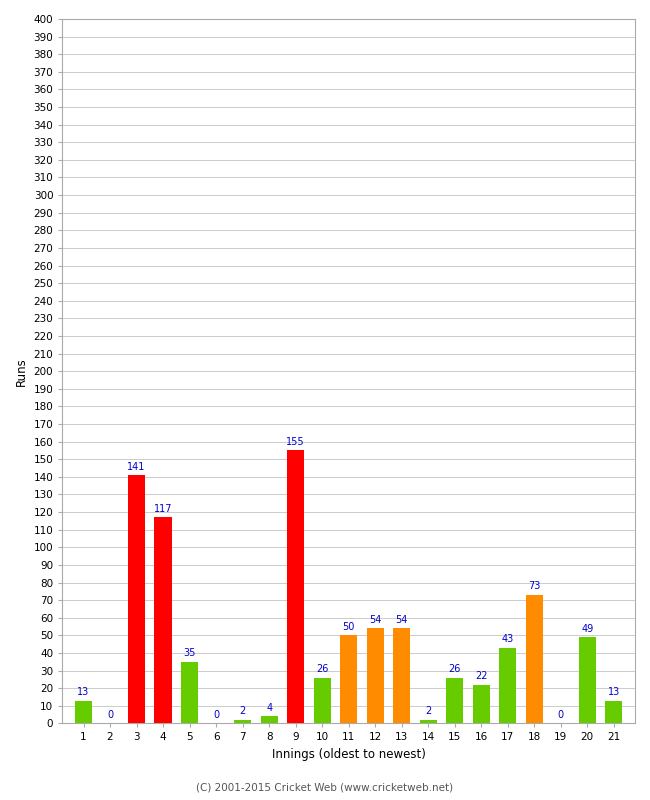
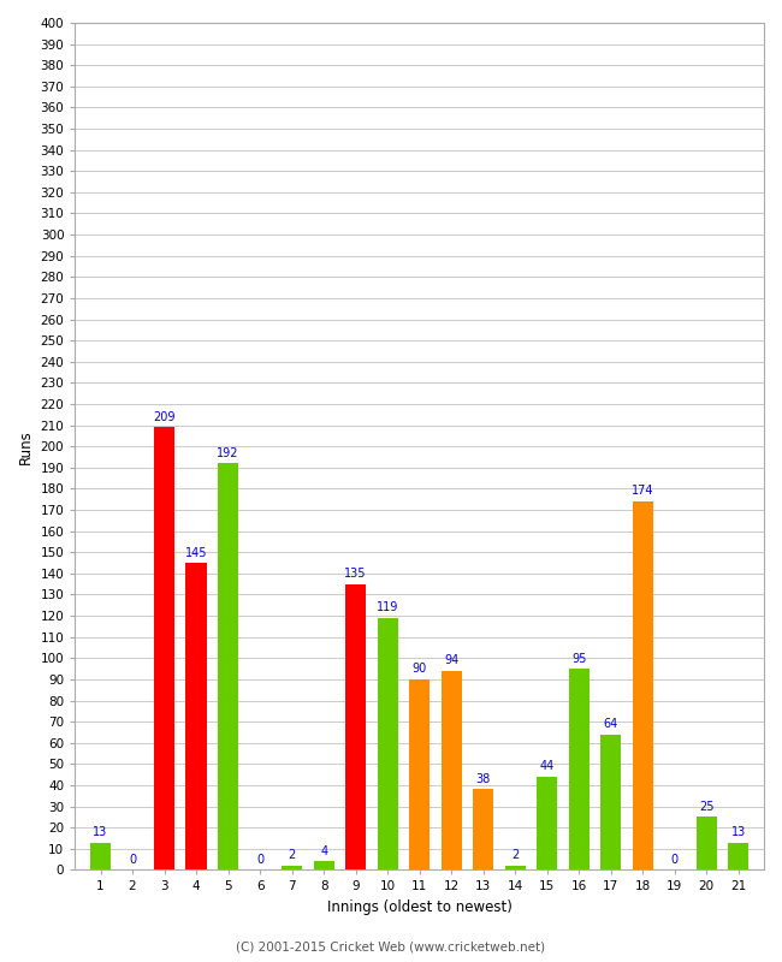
3: 141 -> 209
4: 117 -> 145
5: 35 -> 192
9: 155 -> 135
10: 26 -> 119
11: 50 -> 90
12: 54 -> 94
13: 54 -> 38
15: 26 -> 44
16: 22 -> 95
17: 43 -> 64
18: 73 -> 174
20: 49 -> 25
